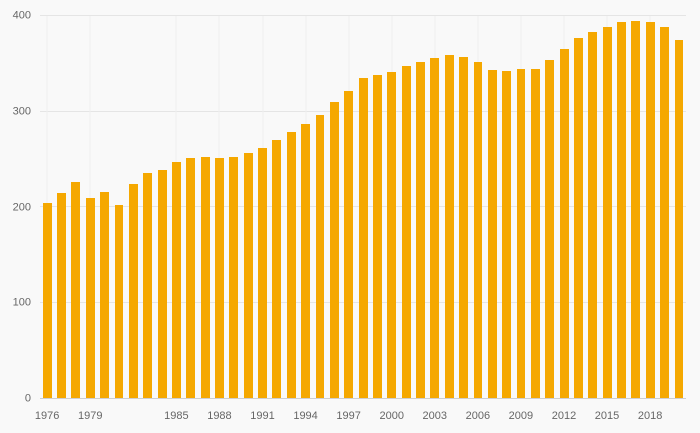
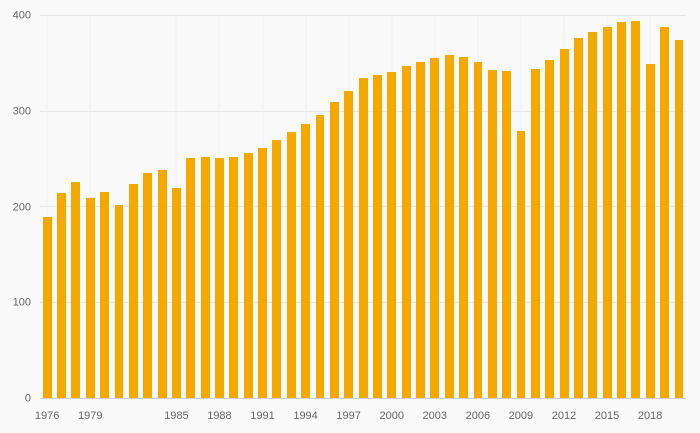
1976: 200 -> 190
1985: 250 -> 220
2009: 340 -> 280
2018: 390 -> 350
